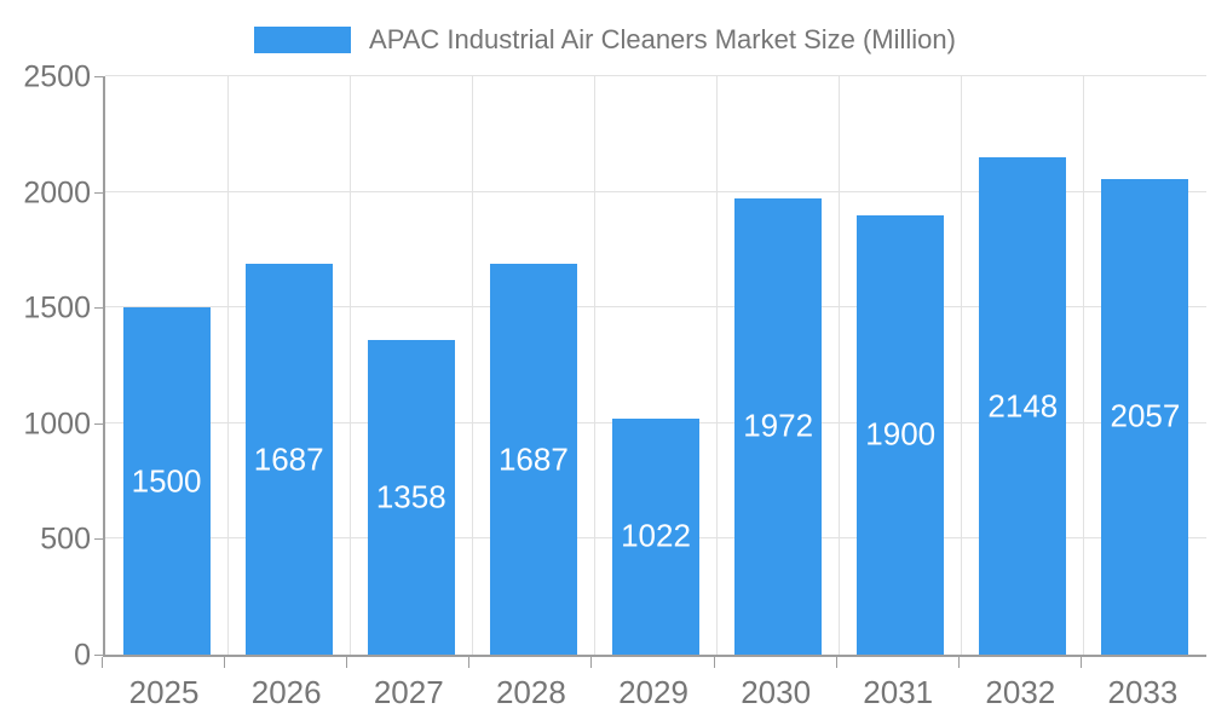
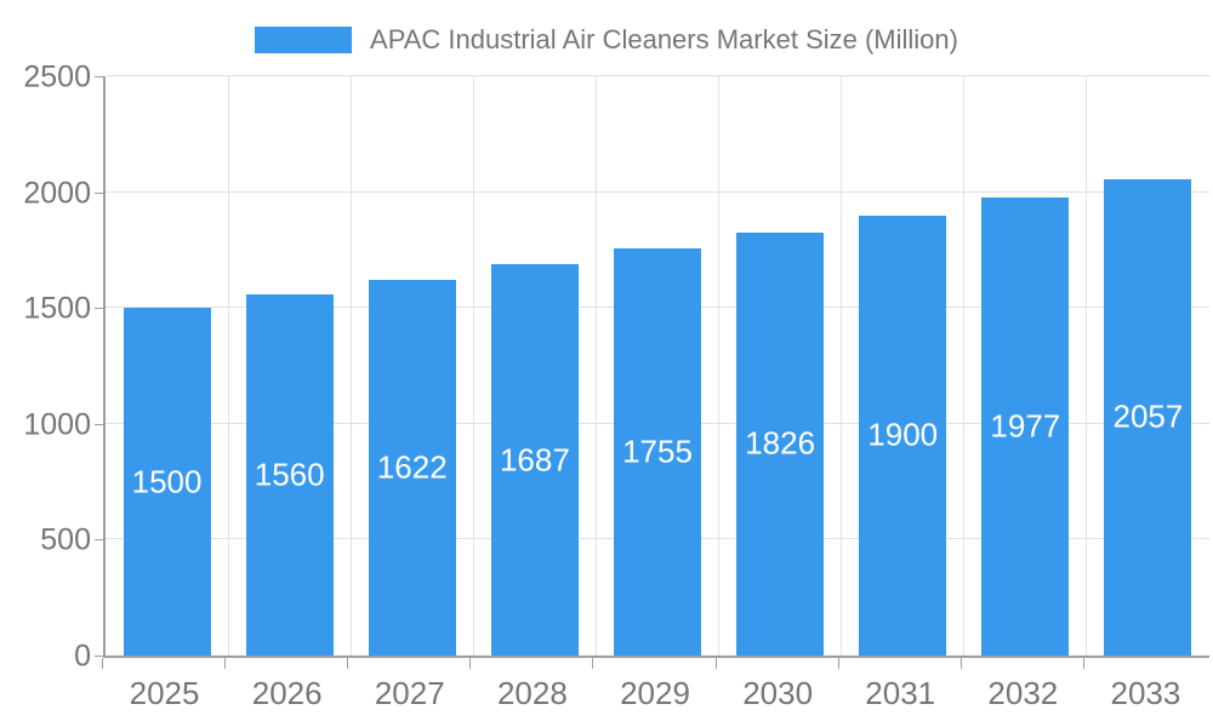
2026: 1687 -> 1560
2027: 1358 -> 1622
2029: 1022 -> 1755
2030: 1972 -> 1826
2032: 2148 -> 1977
